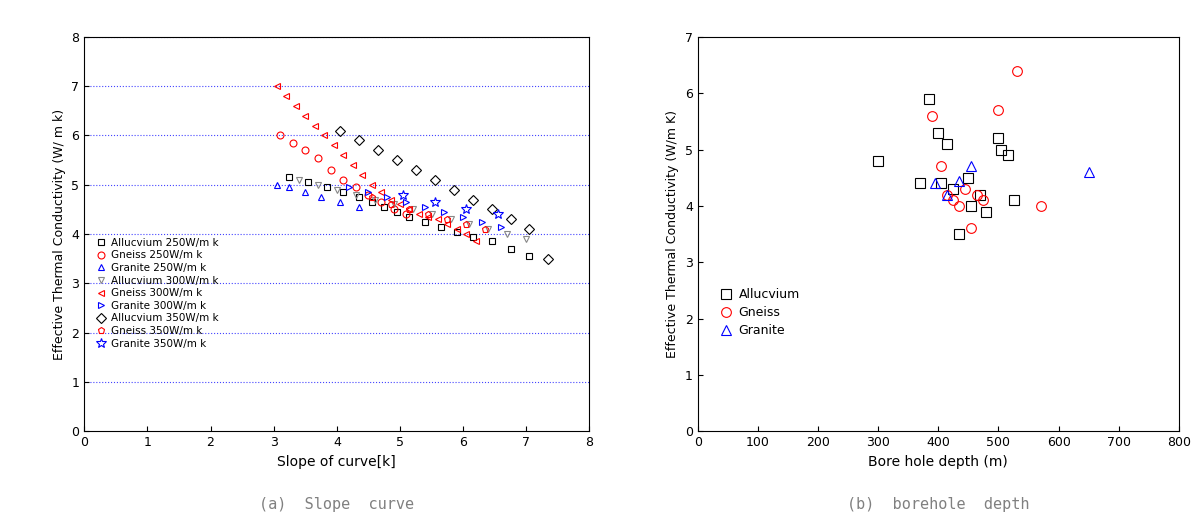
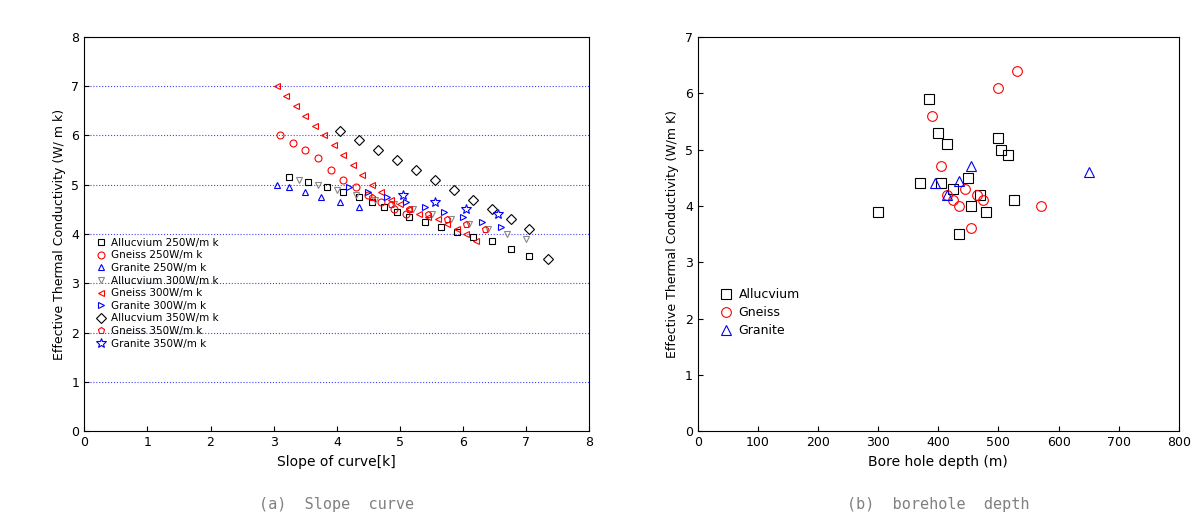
Allucvium/300: 4.8 -> 3.9
Gneiss/500: 5.7 -> 6.1
